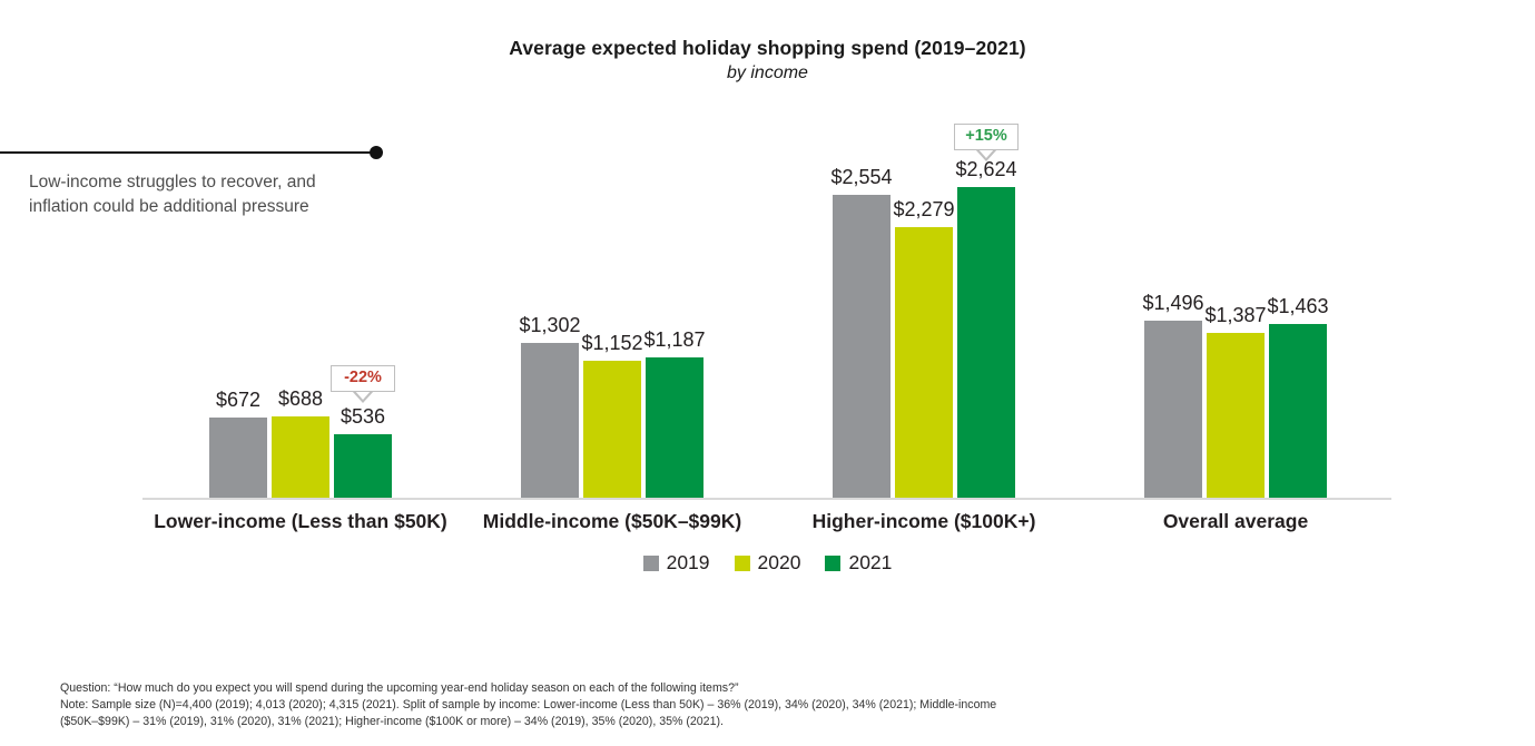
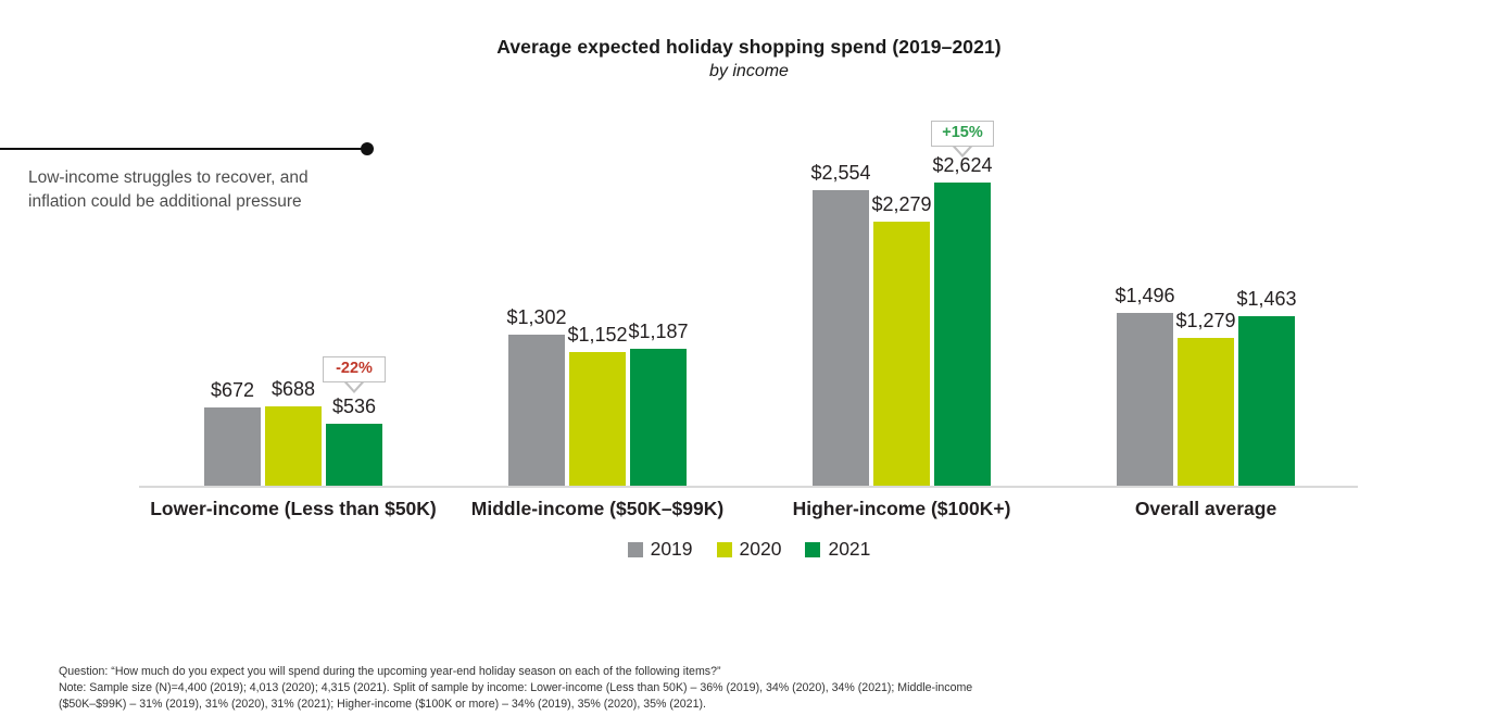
2020/Overall average: $1,387 -> $1,279
